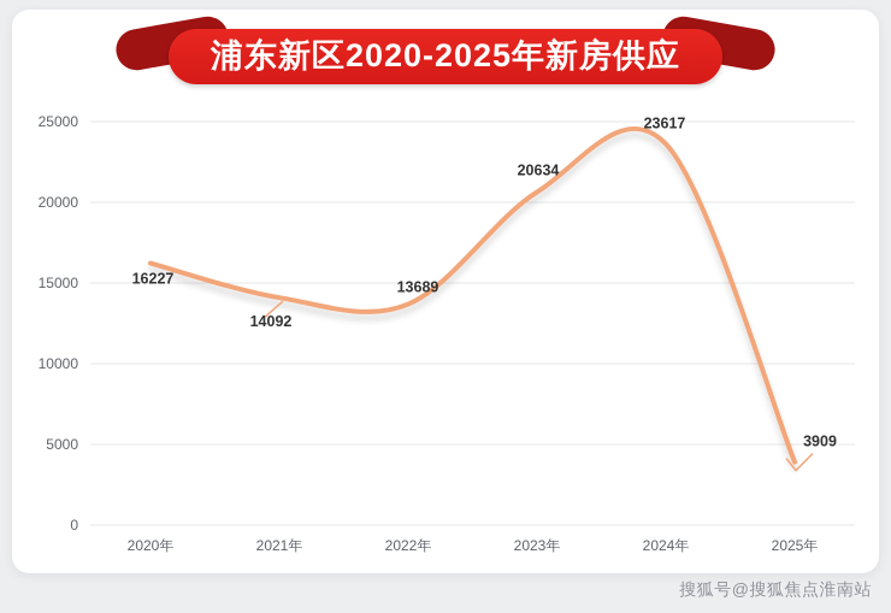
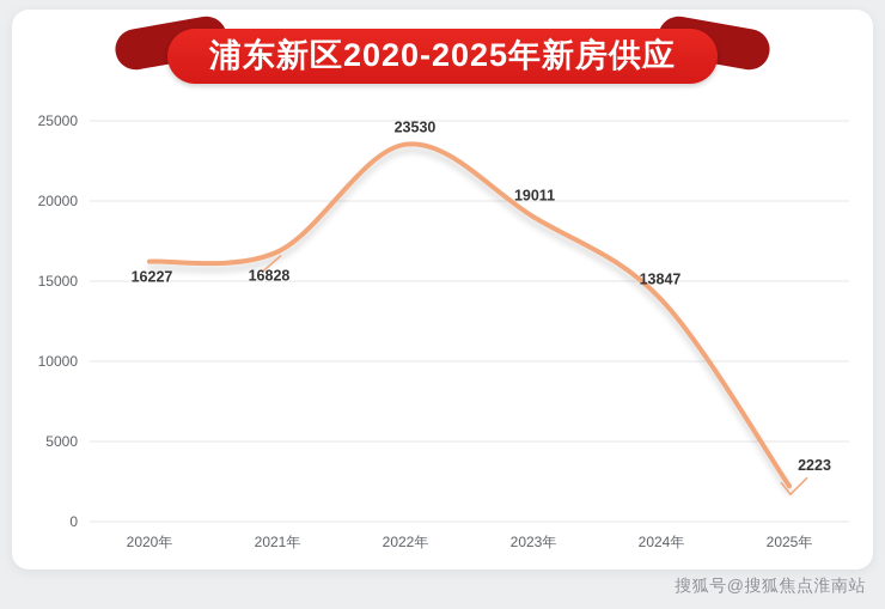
2021年: 14092 -> 16828
2022年: 13689 -> 23530
2023年: 20634 -> 19011
2024年: 23617 -> 13847
2025年: 3909 -> 2223
